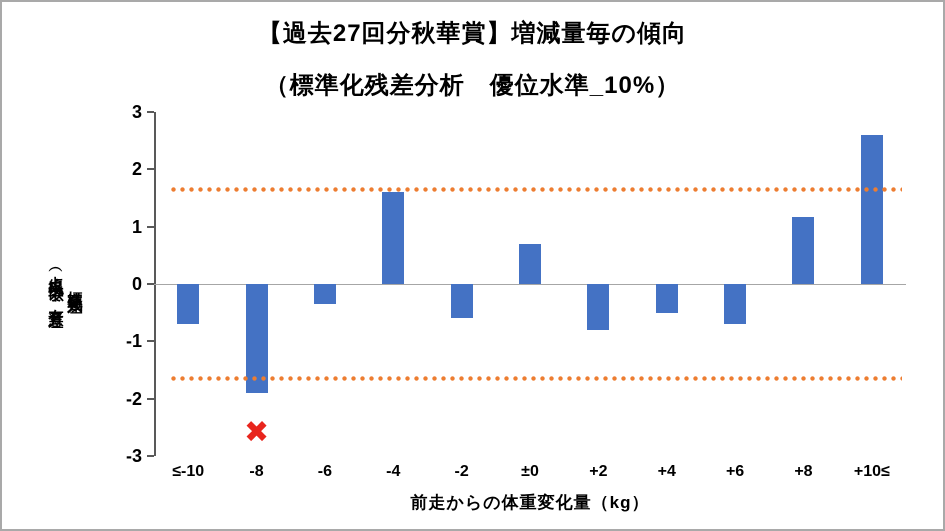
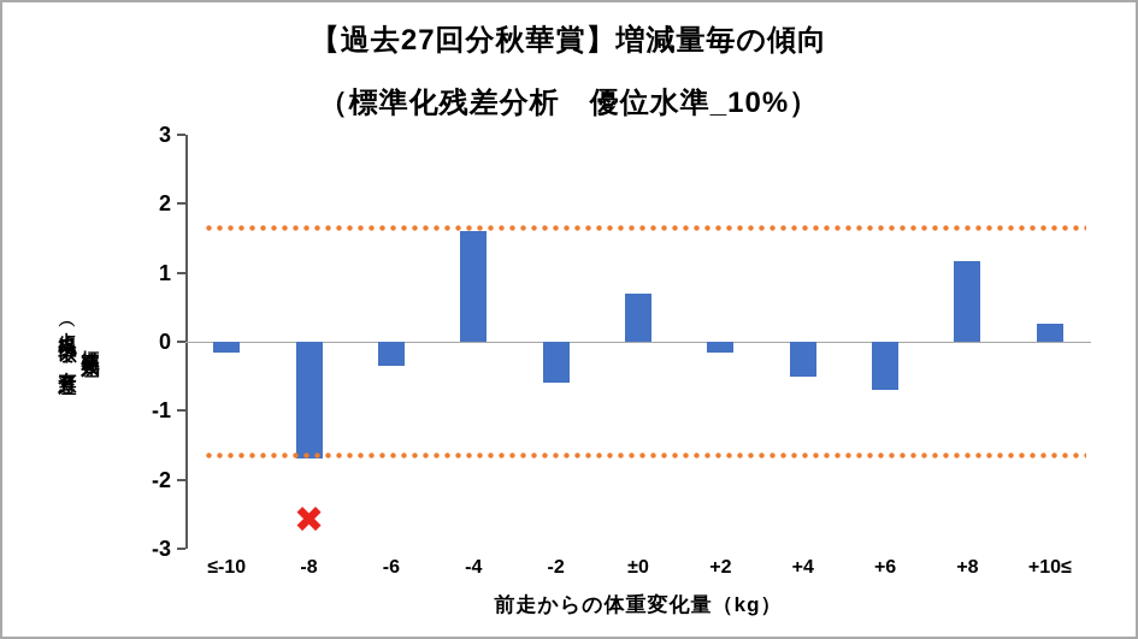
≤-10: -0.7 -> -0.1
-8: -1.9 -> -1.7
+2: -0.8 -> -0.1
+10≤: 2.6 -> 0.3
